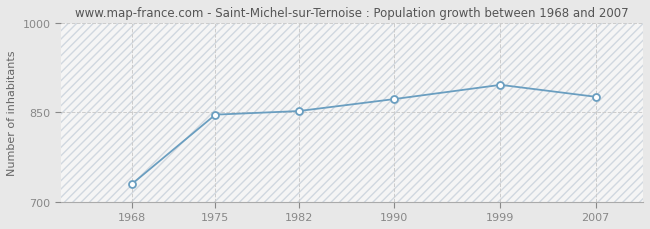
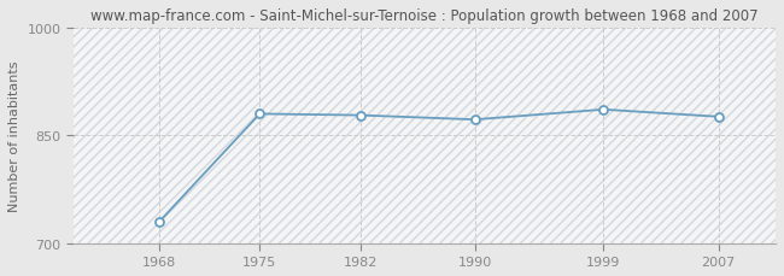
1975: 846 -> 880
1982: 852 -> 878
1999: 896 -> 886
